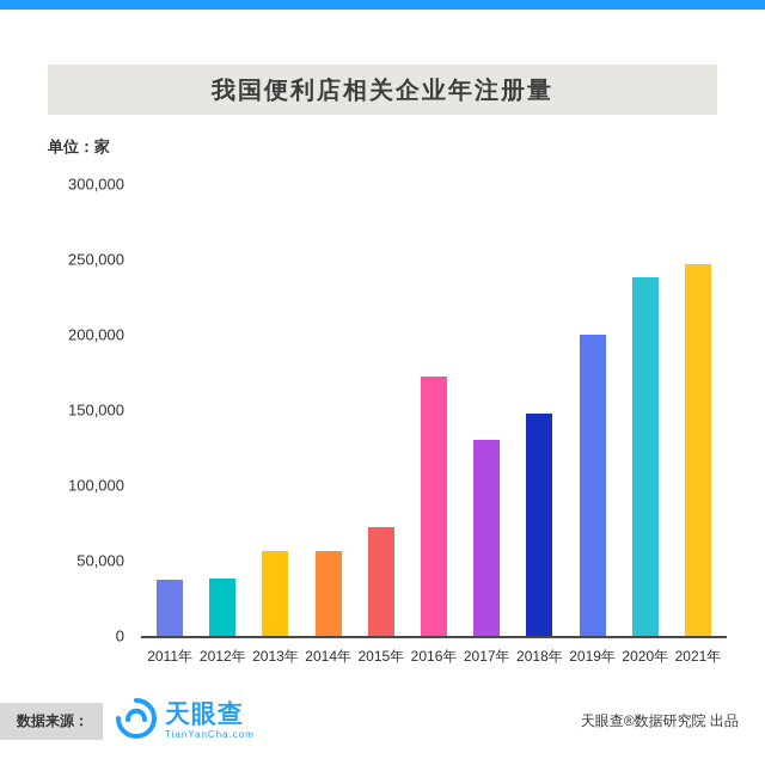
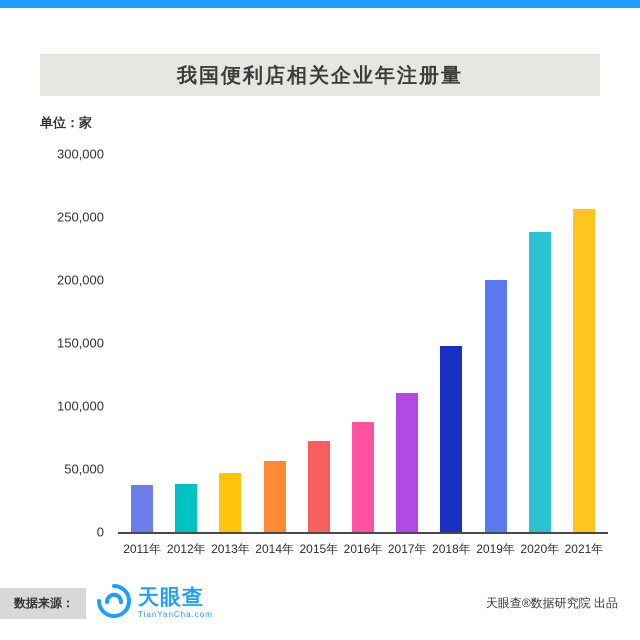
2013年: 56000 -> 47000
2016年: 172000 -> 87000
2017年: 130000 -> 110000
2021年: 247000 -> 256000
